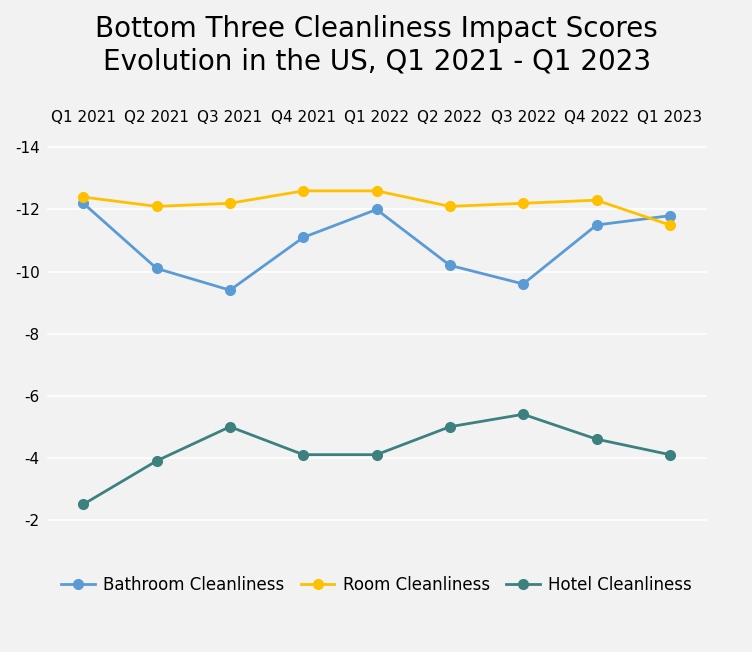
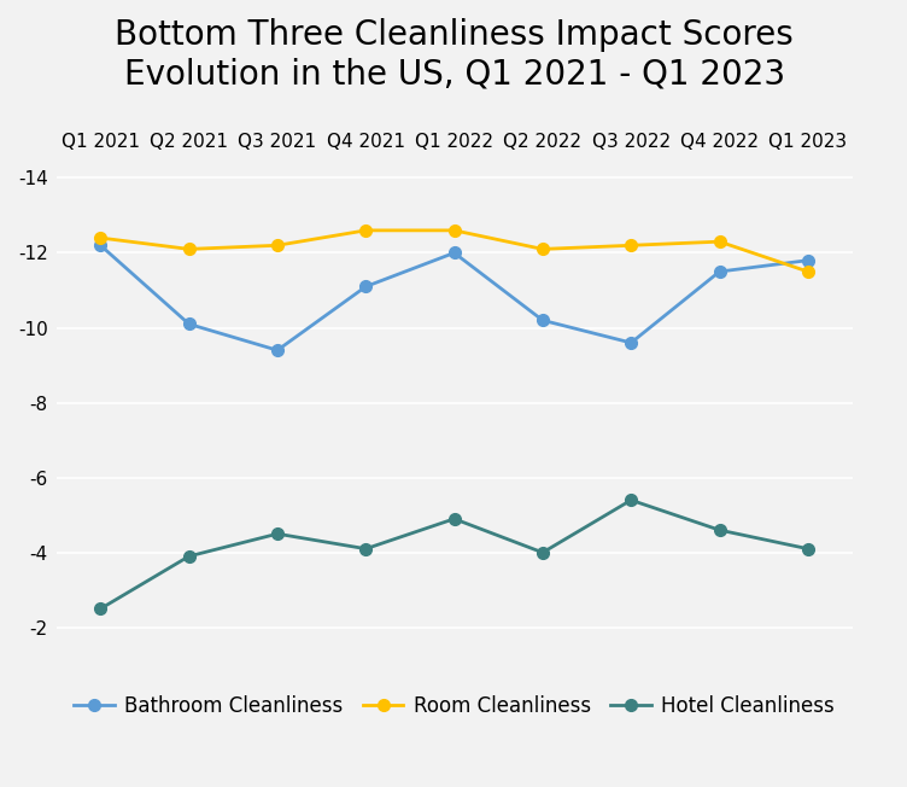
Hotel Cleanliness/Q3 2021: -5.0 -> -4.5
Hotel Cleanliness/Q1 2022: -4.1 -> -4.9
Hotel Cleanliness/Q2 2022: -5.0 -> -4.0
